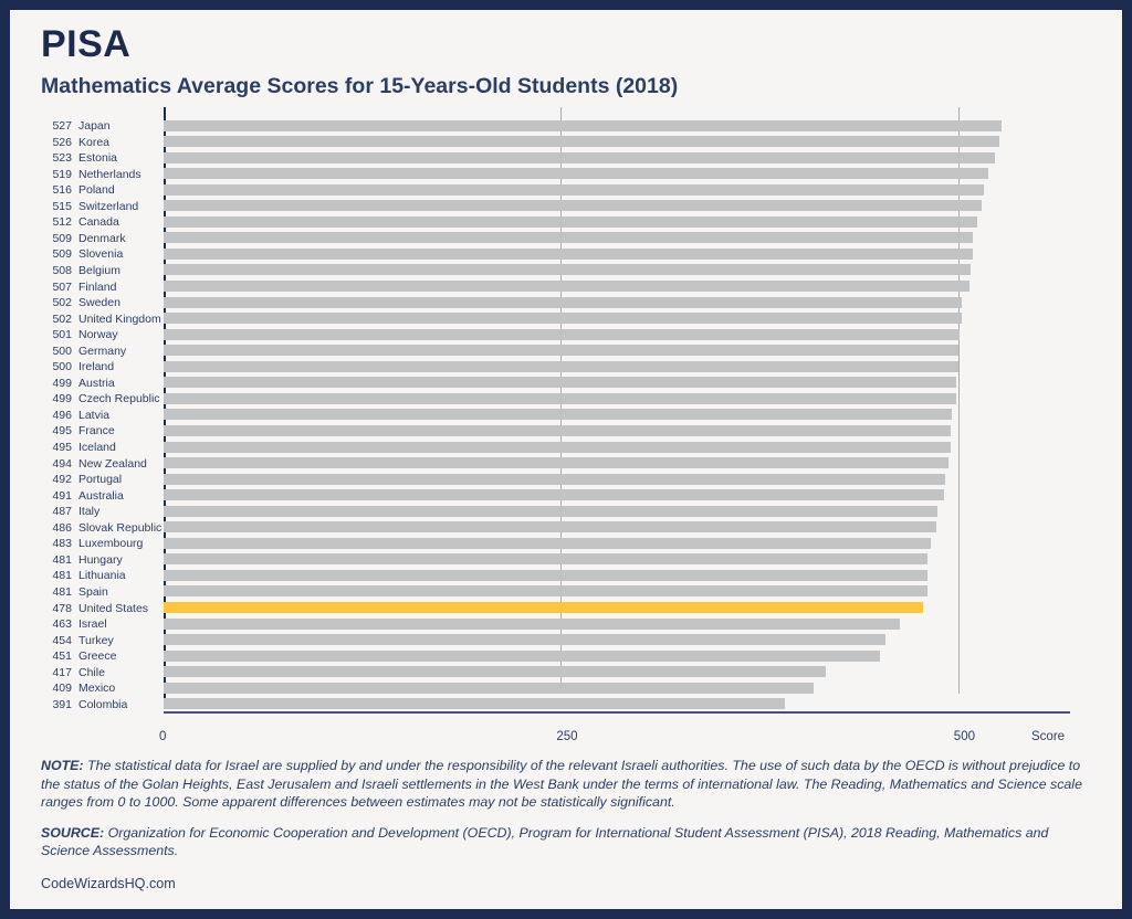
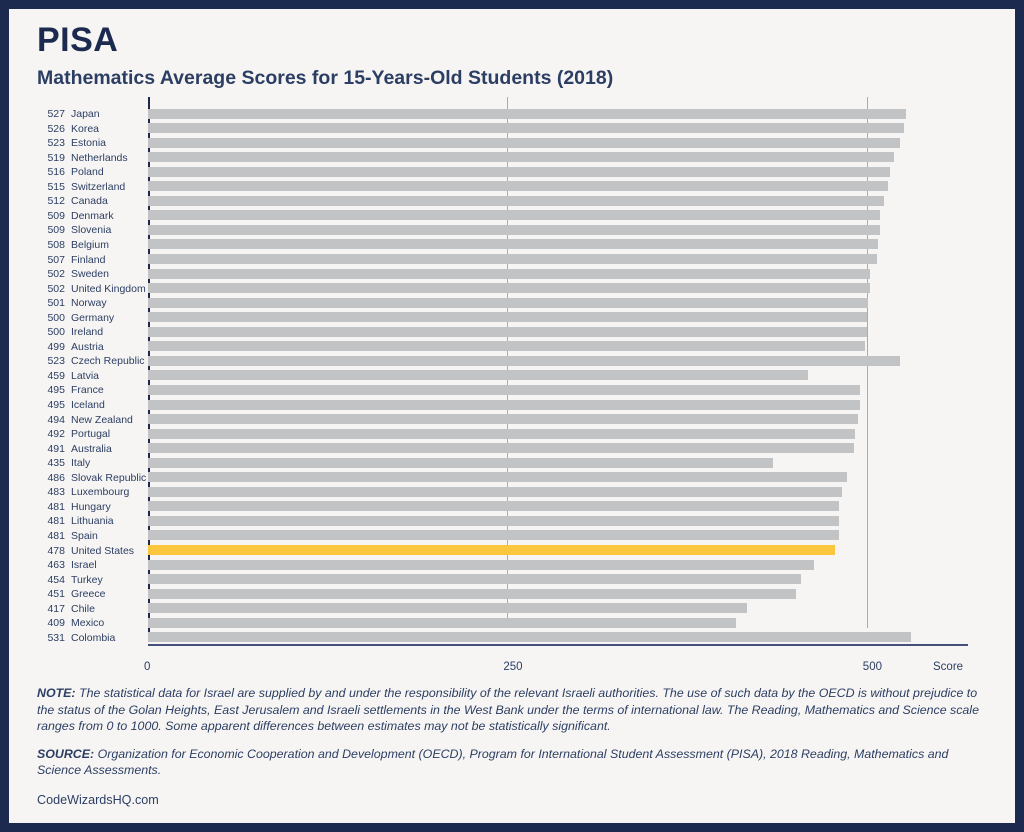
Czech Republic: 499 -> 523
Latvia: 496 -> 459
Italy: 487 -> 435
Colombia: 391 -> 531
